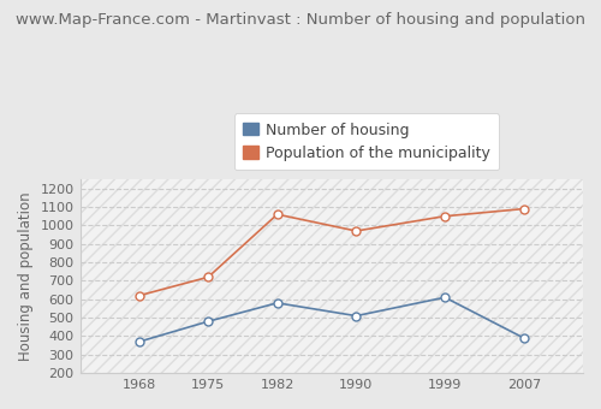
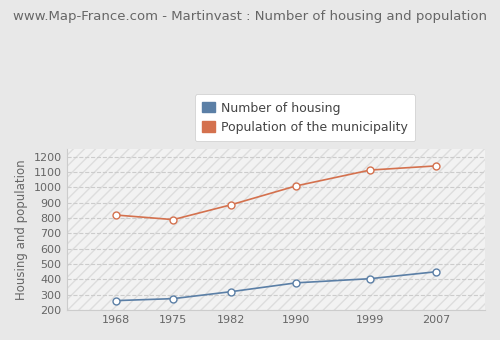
Number of housing/1968: 370 -> 260
Population of the municipality/1968: 620 -> 820
Number of housing/1975: 480 -> 280
Population of the municipality/1975: 720 -> 790
Number of housing/1982: 580 -> 320
Population of the municipality/1982: 1060 -> 890
Number of housing/1990: 510 -> 380
Population of the municipality/1990: 970 -> 1010
Number of housing/1999: 610 -> 400
Population of the municipality/1999: 1050 -> 1110
Number of housing/2007: 390 -> 450
Population of the municipality/2007: 1090 -> 1140
